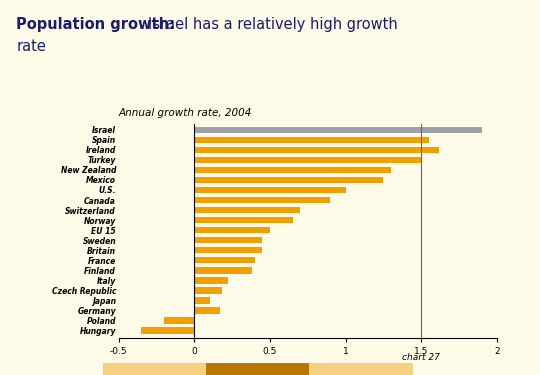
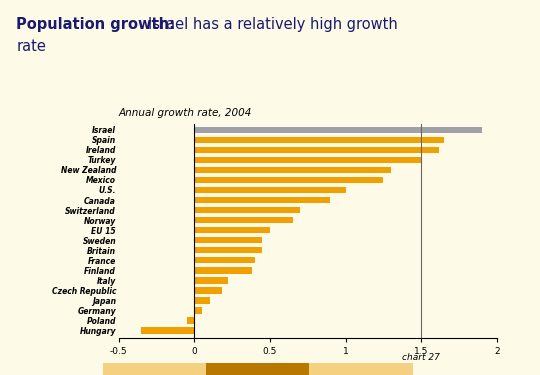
Spain: 1.55 -> 1.65
Germany: 0.17 -> 0.05
Poland: -0.20 -> -0.05
